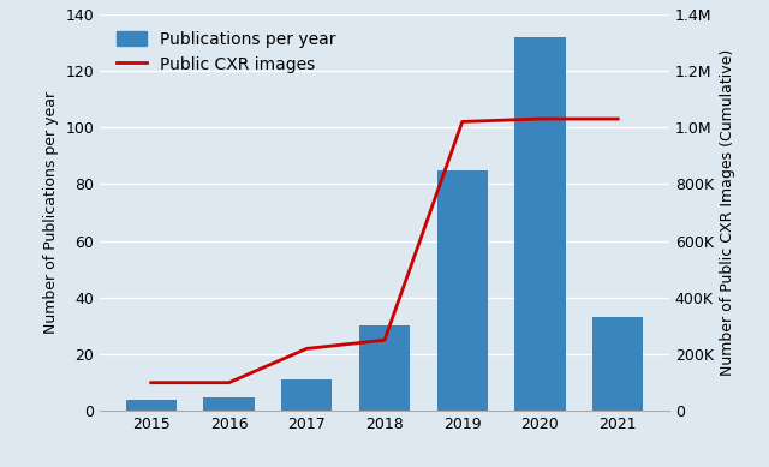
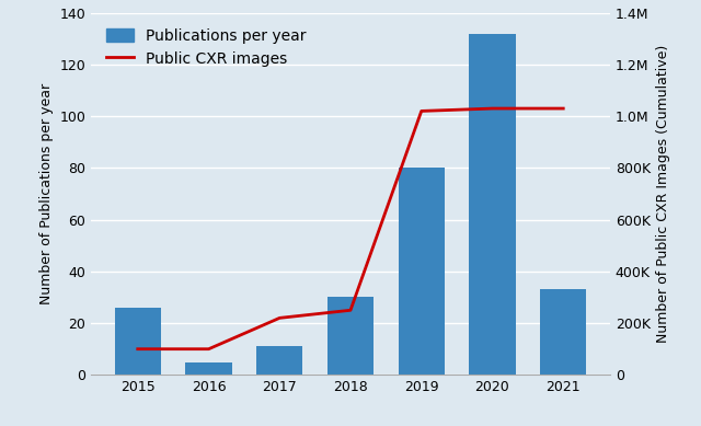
Publications per year/2015: 4 -> 26
Publications per year/2019: 85 -> 80
